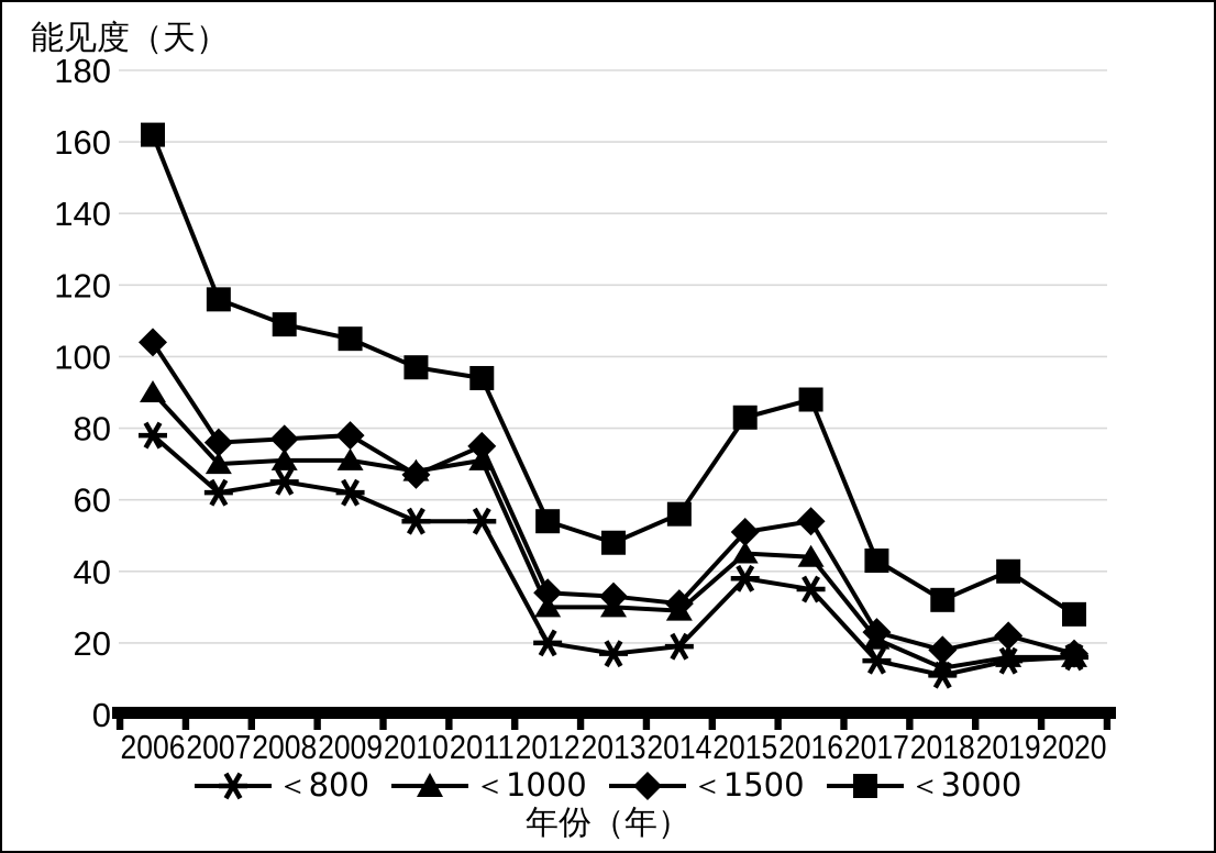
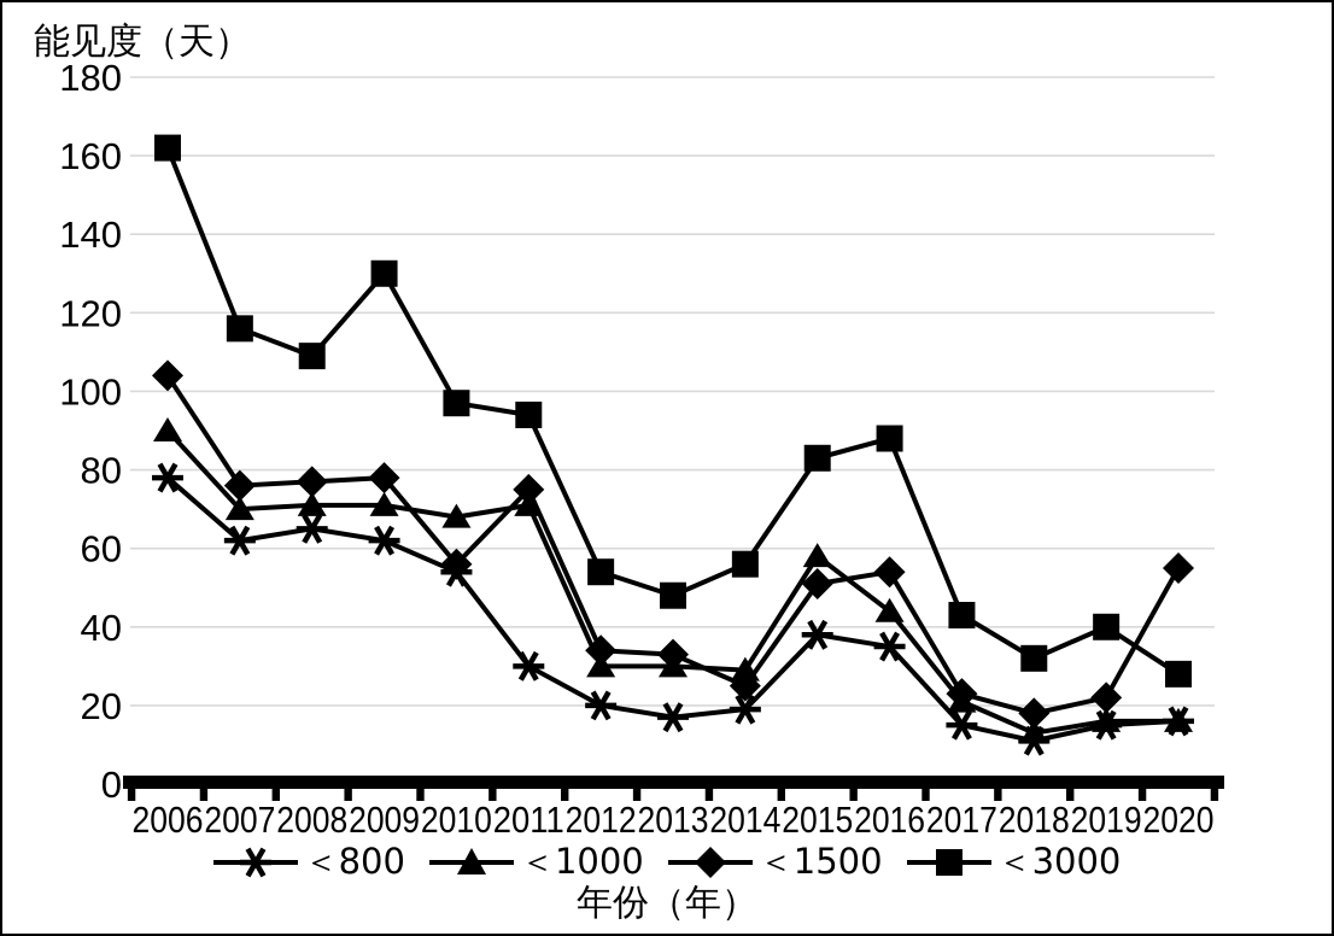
＜3000/2009: 105 -> 130
＜1500/2010: 67 -> 56
＜800/2011: 54 -> 30
＜1500/2014: 31 -> 25
＜1000/2015: 45 -> 58
＜1500/2020: 17 -> 55
